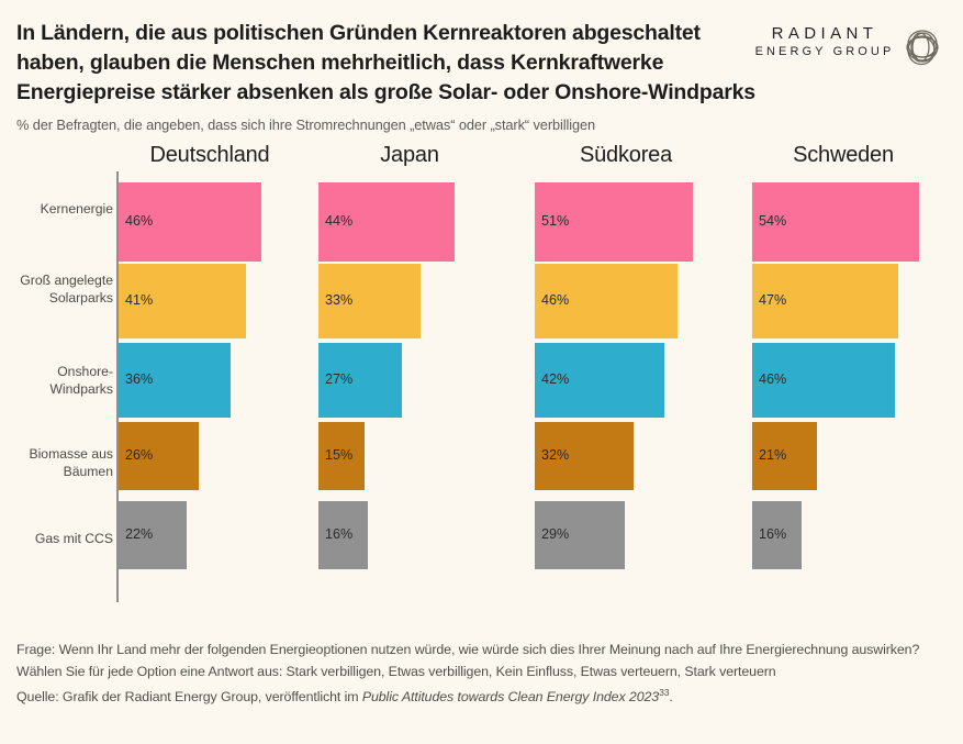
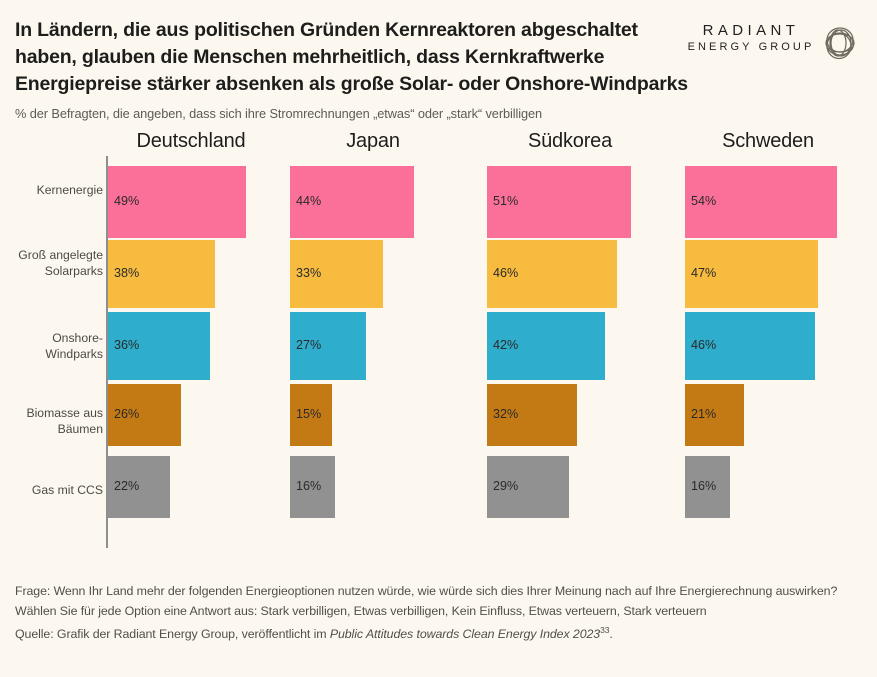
Deutschland/Kernenergie: 46% -> 49%
Deutschland/Groß angelegte Solarparks: 41% -> 38%
